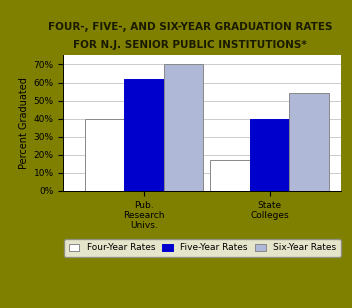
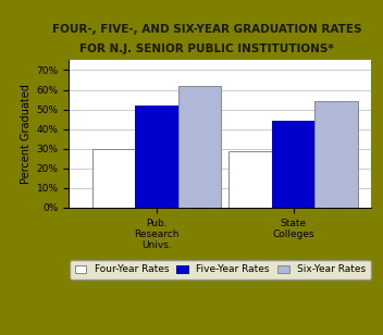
Four-Year Rates/Pub. Research Univs.: 40% -> 30%
Five-Year Rates/Pub. Research Univs.: 62% -> 52%
Six-Year Rates/Pub. Research Univs.: 70% -> 62%
Four-Year Rates/State Colleges: 17% -> 29%
Five-Year Rates/State Colleges: 40% -> 44%
